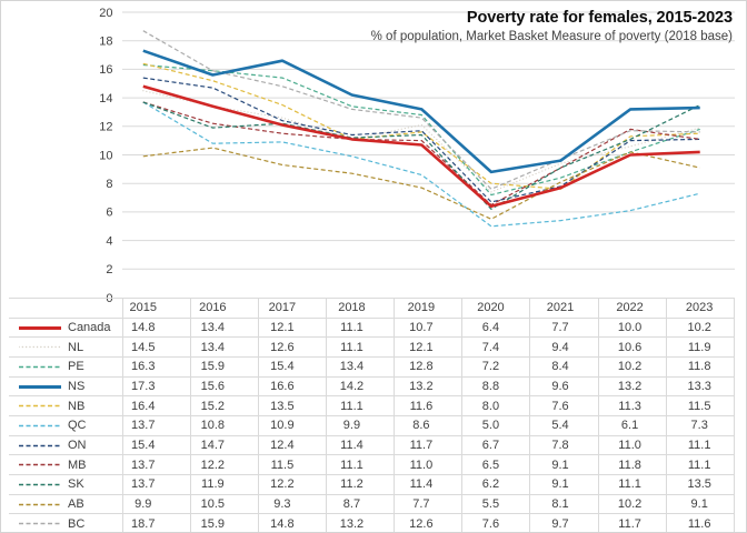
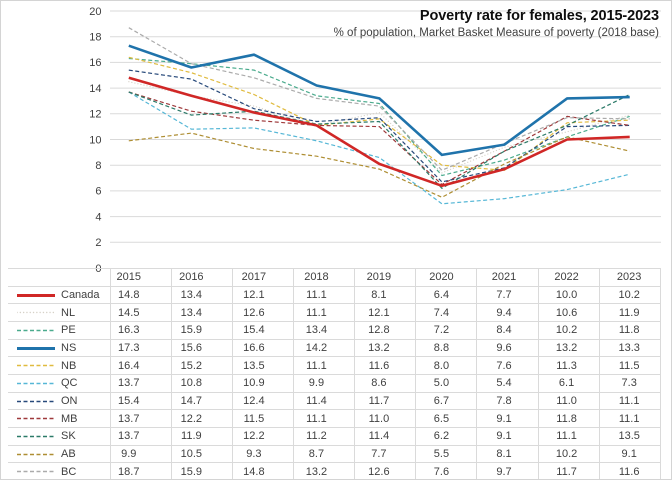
Canada/2019: 10.7 -> 8.1
